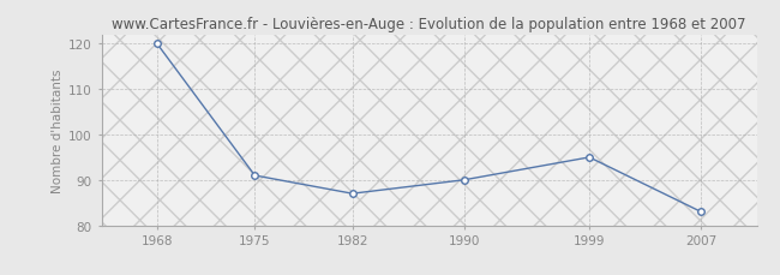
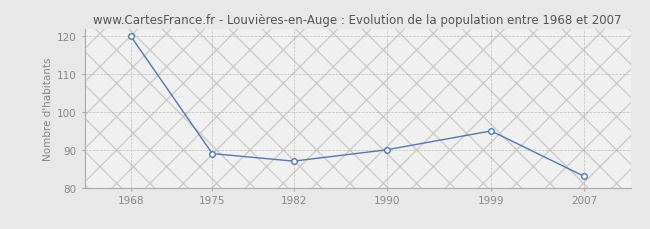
1975: 91 -> 89
